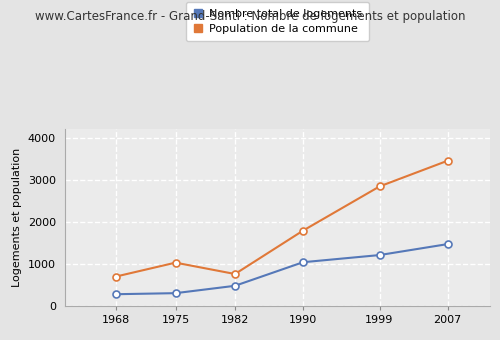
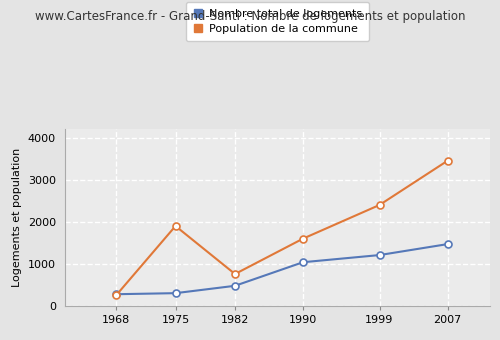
Population de la commune/1968: 700 -> 250
Population de la commune/1975: 1030 -> 1900
Population de la commune/1990: 1790 -> 1600
Population de la commune/1999: 2840 -> 2400
